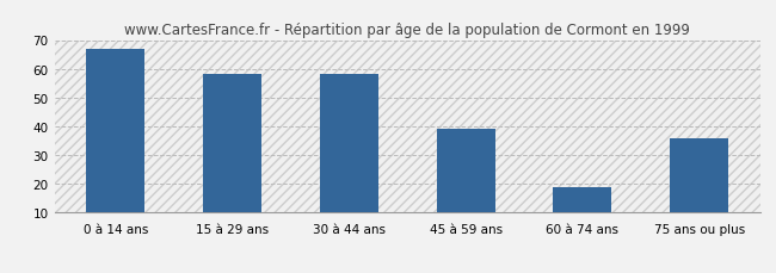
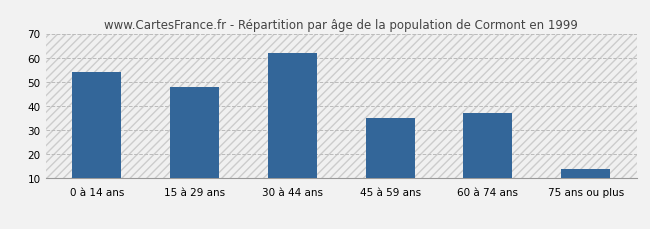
0 à 14 ans: 67 -> 54
15 à 29 ans: 58 -> 48
30 à 44 ans: 58 -> 62
45 à 59 ans: 39 -> 35
60 à 74 ans: 19 -> 37
75 ans ou plus: 36 -> 14
